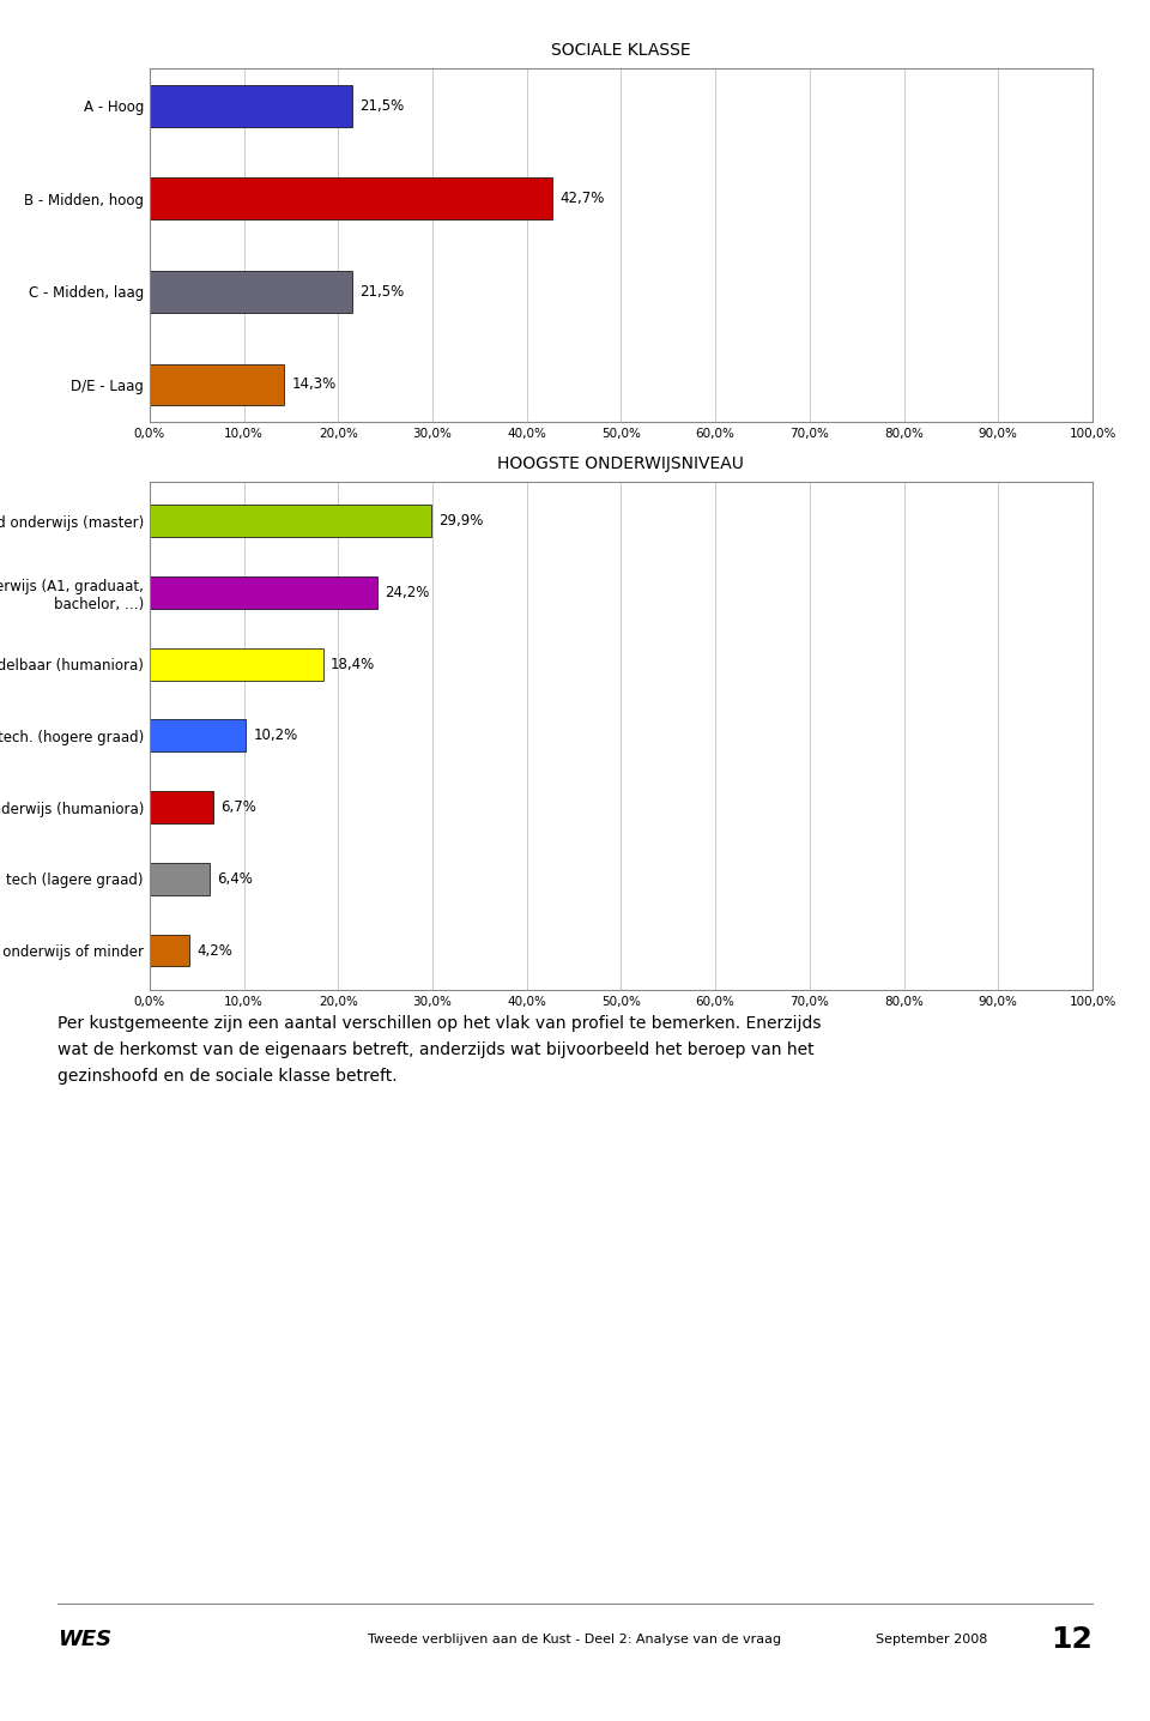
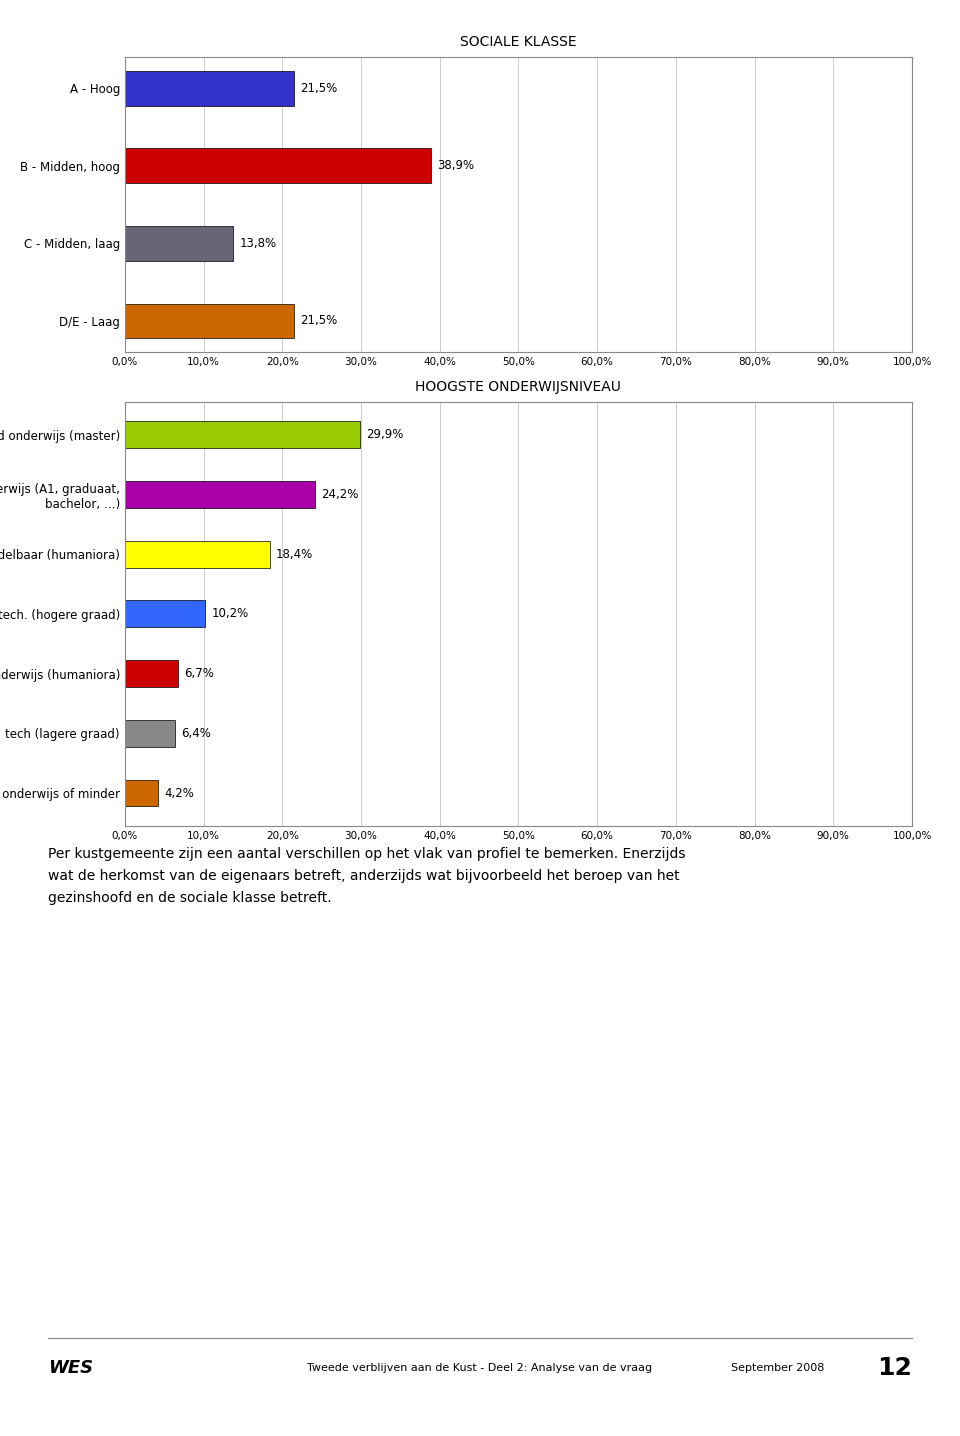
SOCIALE KLASSE/B - Midden, hoog: 42,7% -> 38,9%
SOCIALE KLASSE/C - Midden, laag: 21,5% -> 13,8%
SOCIALE KLASSE/D/E - Laag: 14,3% -> 21,5%
